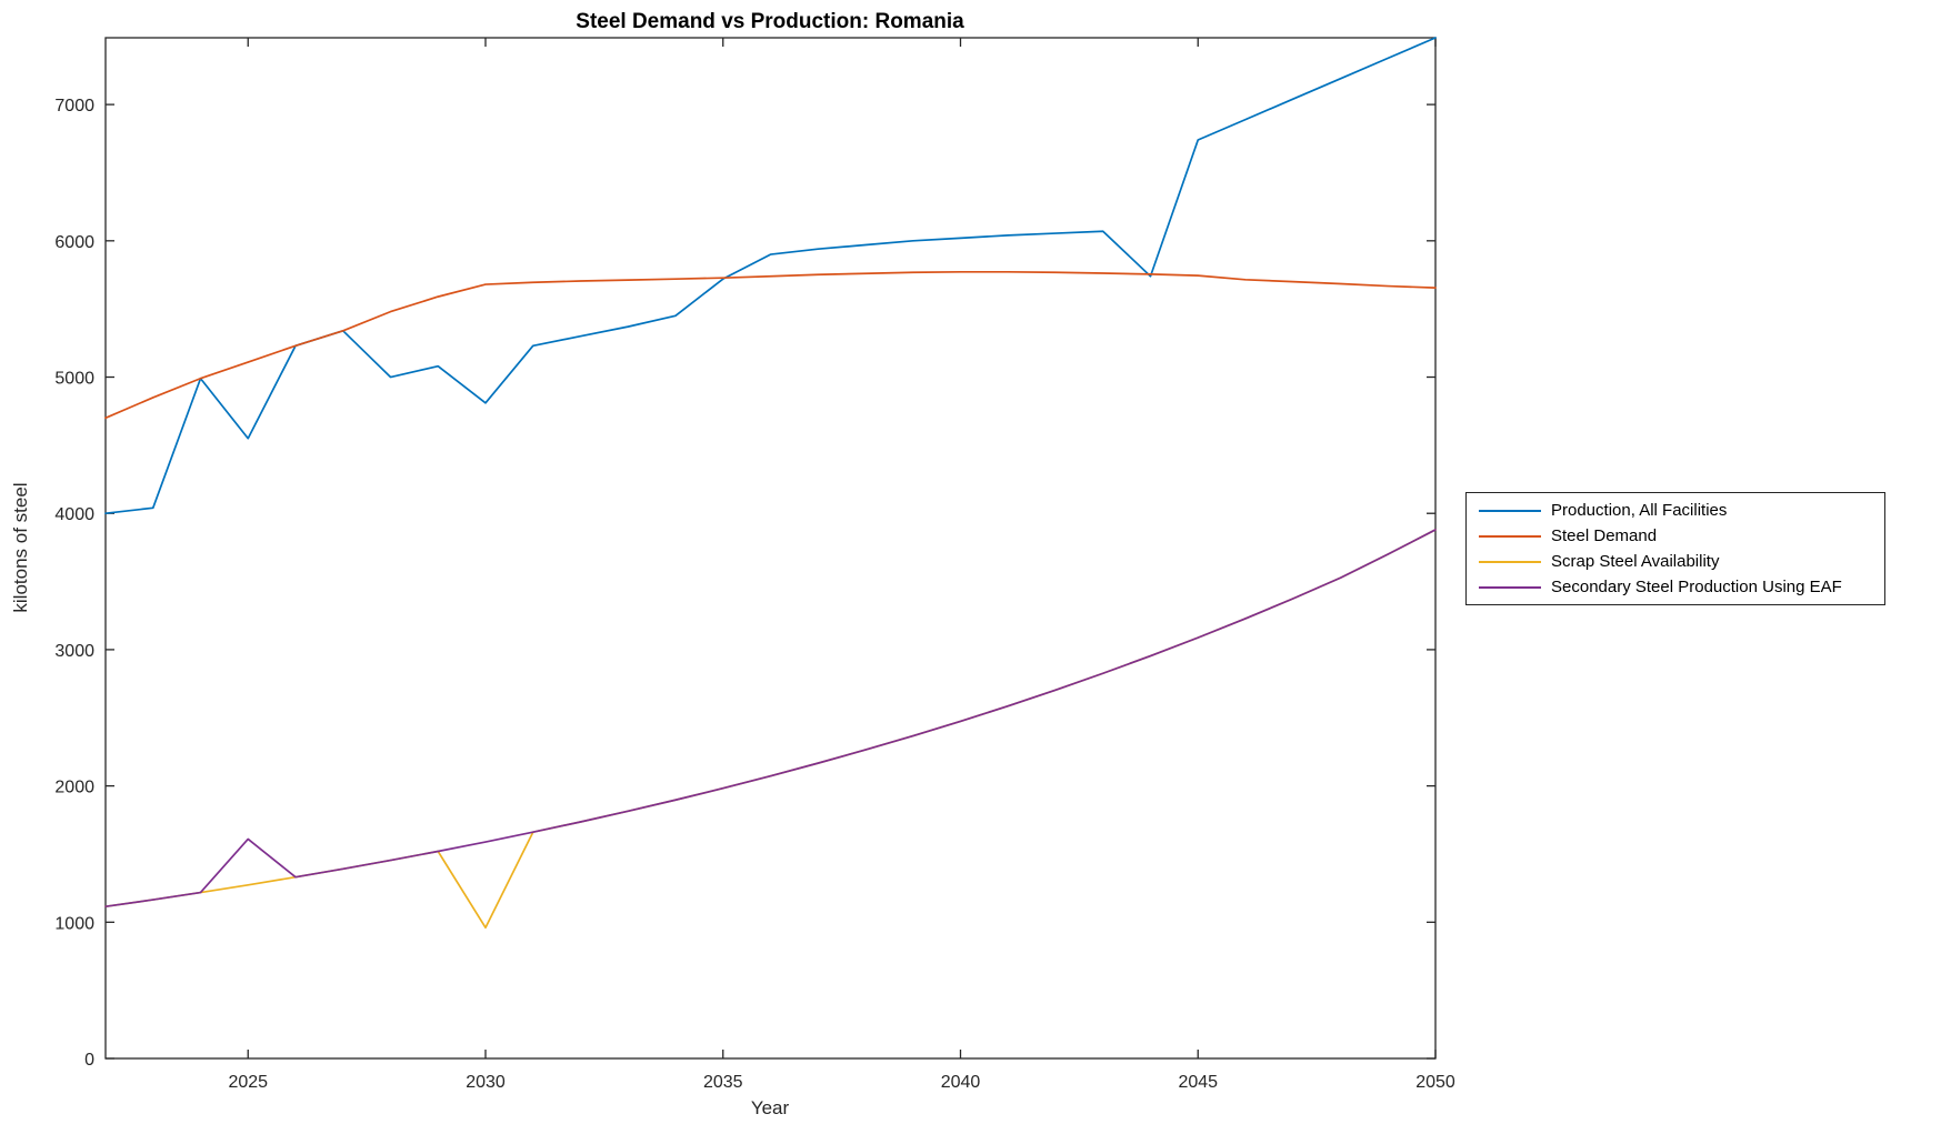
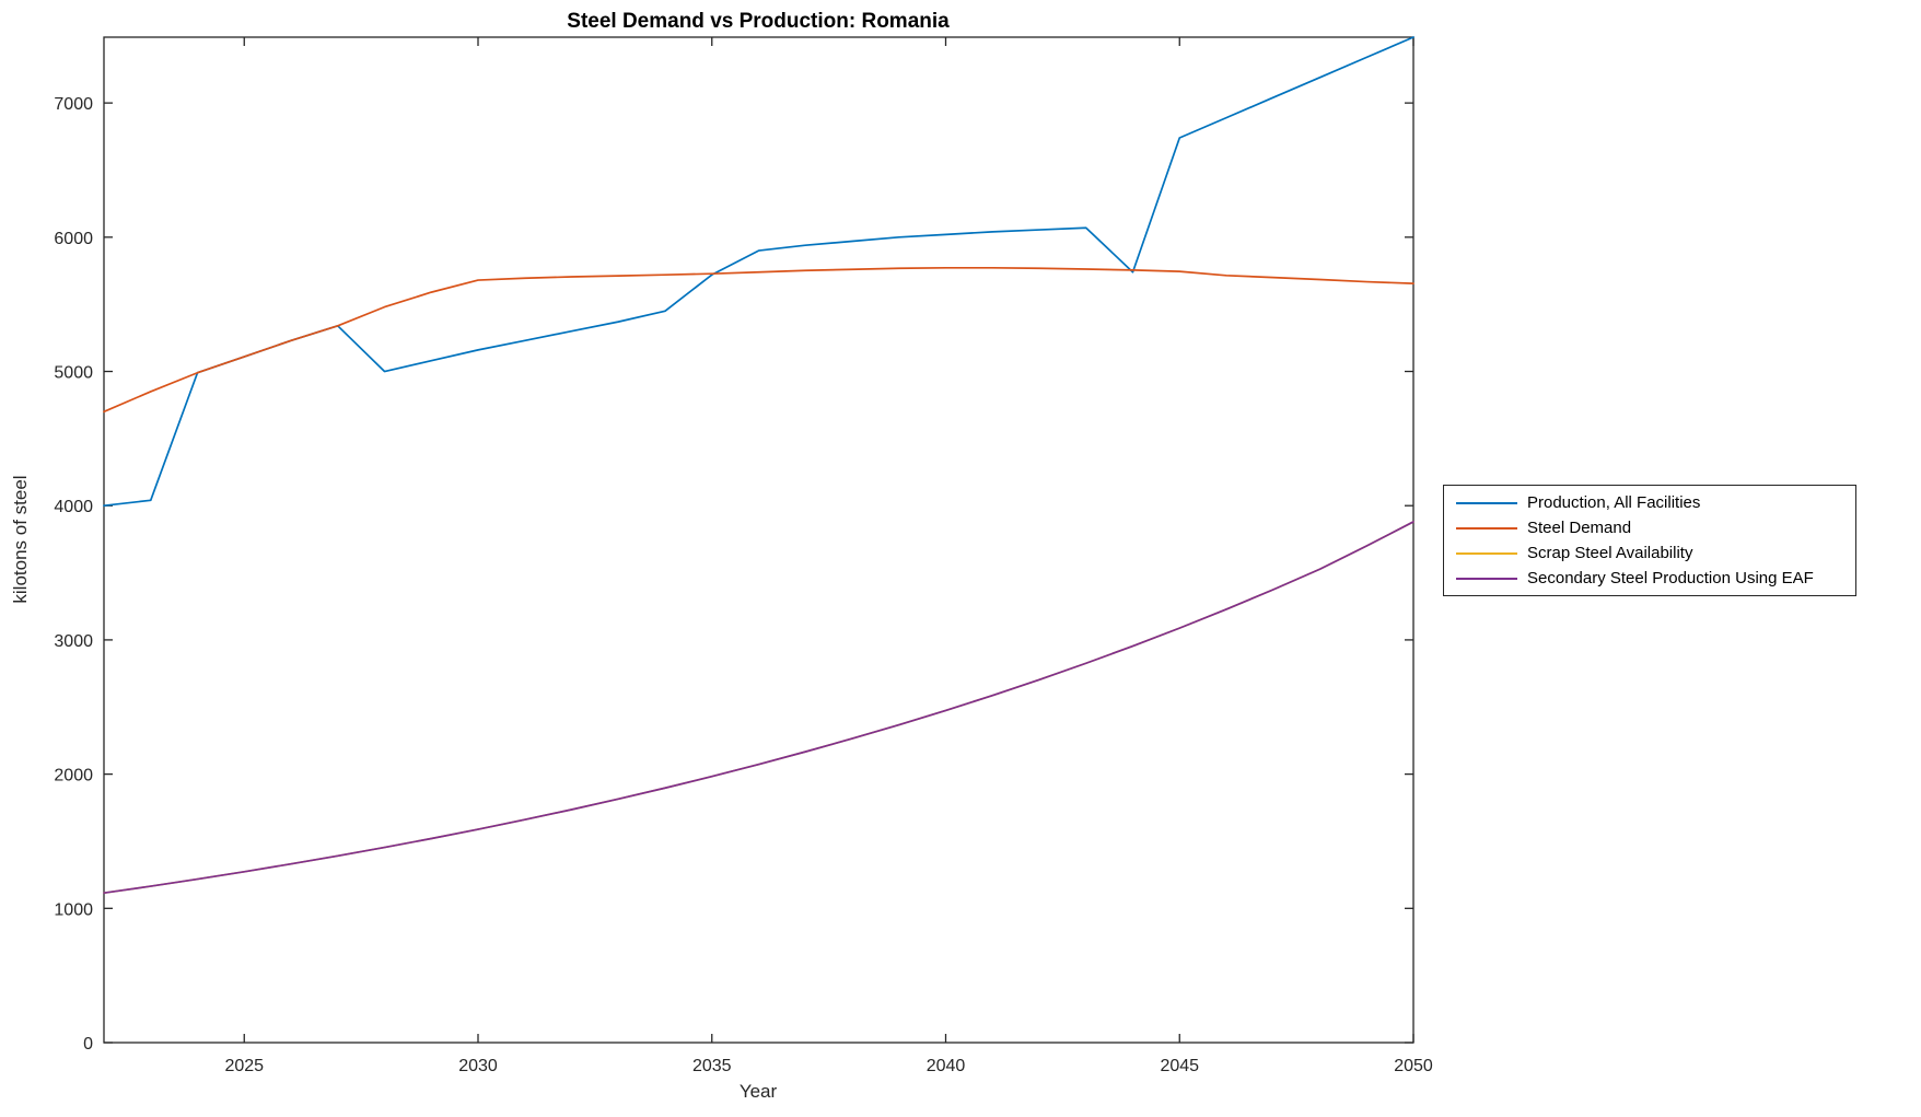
Production, All Facilities/2025: 4550 -> 5110
Secondary Steel Production Using EAF/2025: 1610 -> 1270
Production, All Facilities/2030: 4810 -> 5160
Scrap Steel Availability/2030: 960 -> 1590
